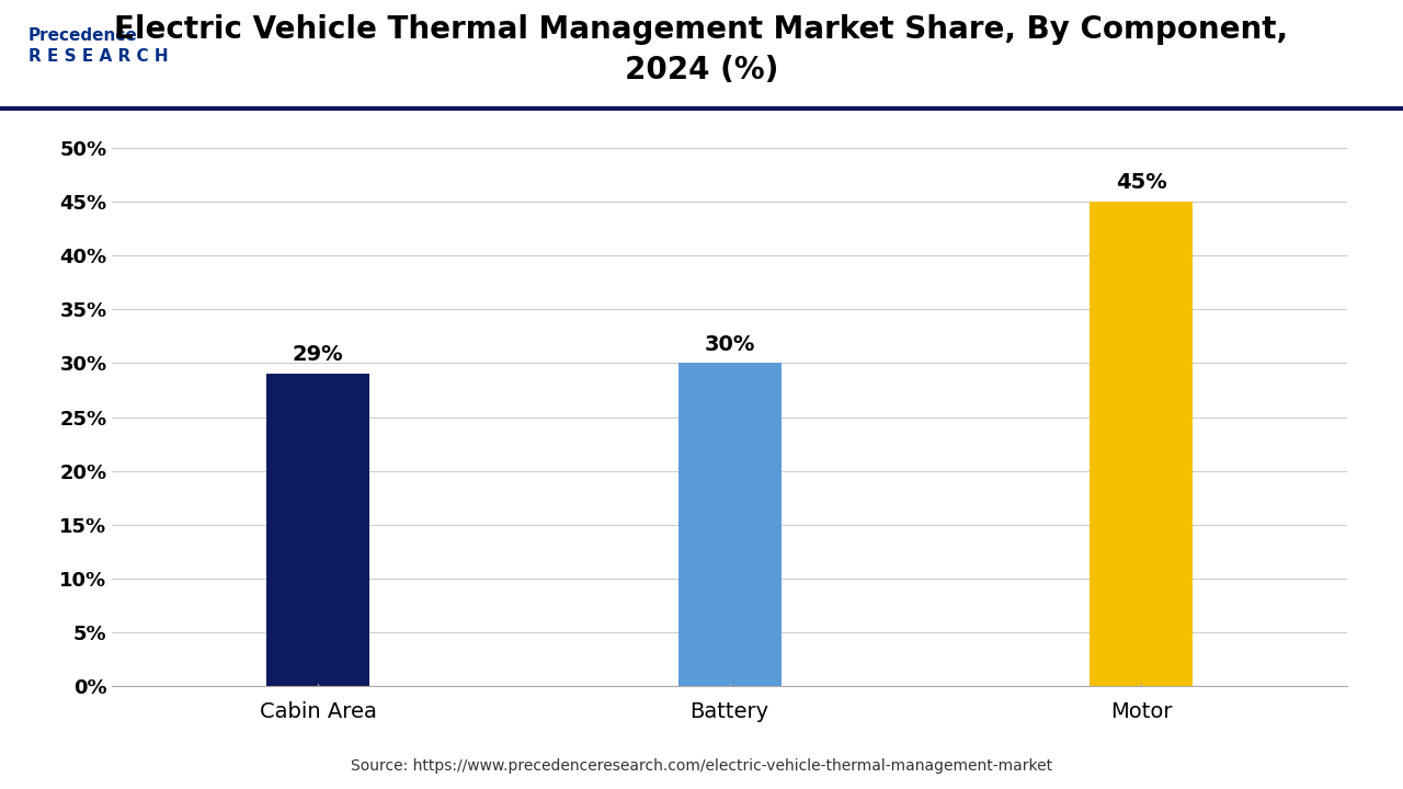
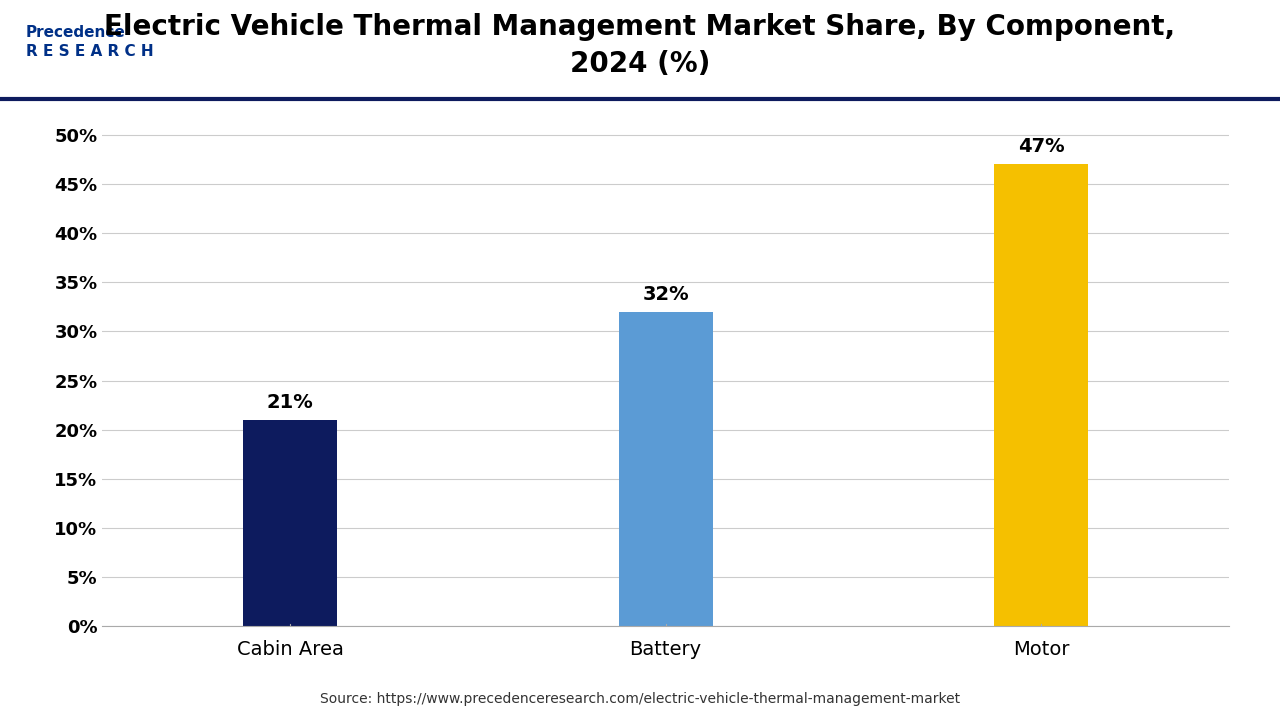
Cabin Area: 29% -> 21%
Battery: 30% -> 32%
Motor: 45% -> 47%
